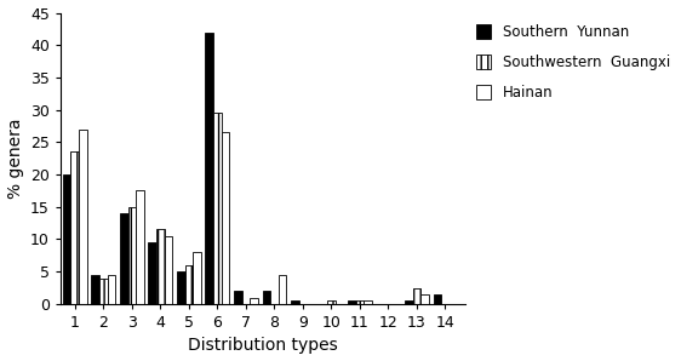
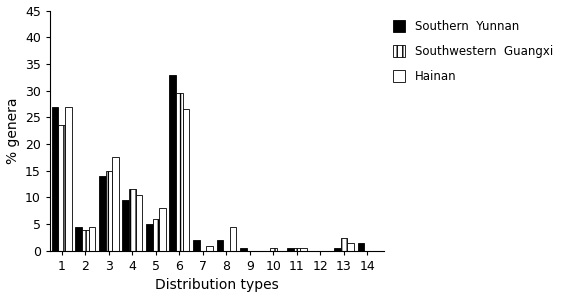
Southern Yunnan/1: 20.0 -> 27.0
Southern Yunnan/6: 42.0 -> 33.0
